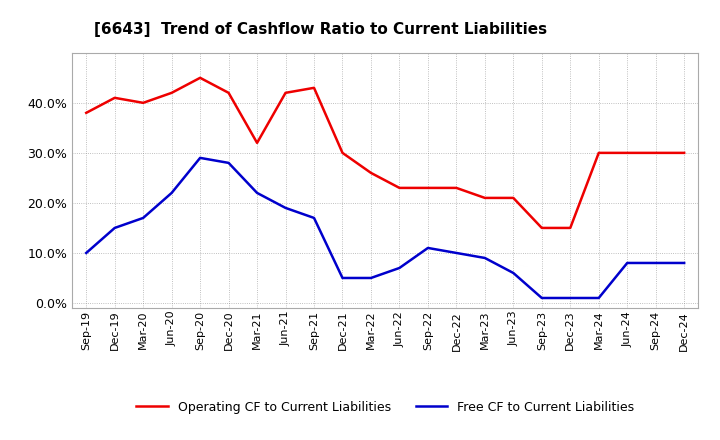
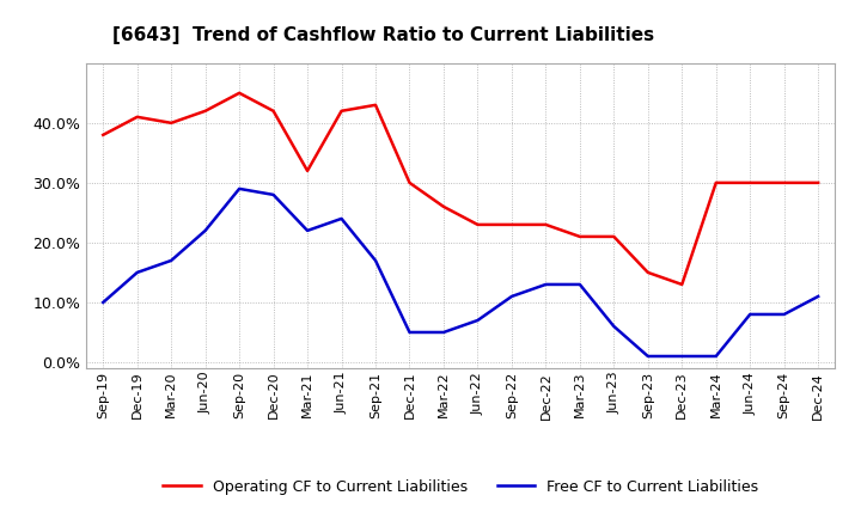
Free CF to Current Liabilities/Jun-21: 19% -> 24%
Free CF to Current Liabilities/Dec-22: 10% -> 13%
Free CF to Current Liabilities/Mar-23: 9% -> 13%
Operating CF to Current Liabilities/Dec-23: 15% -> 13%
Free CF to Current Liabilities/Dec-24: 8% -> 11%
